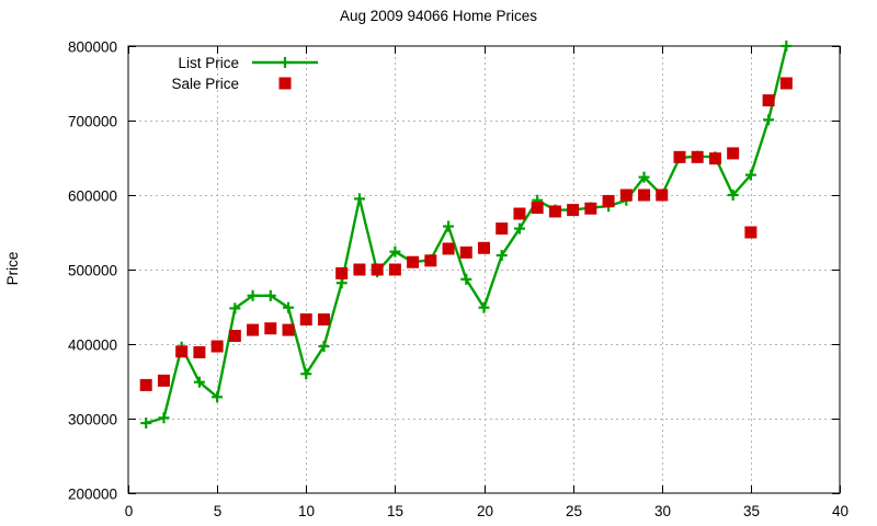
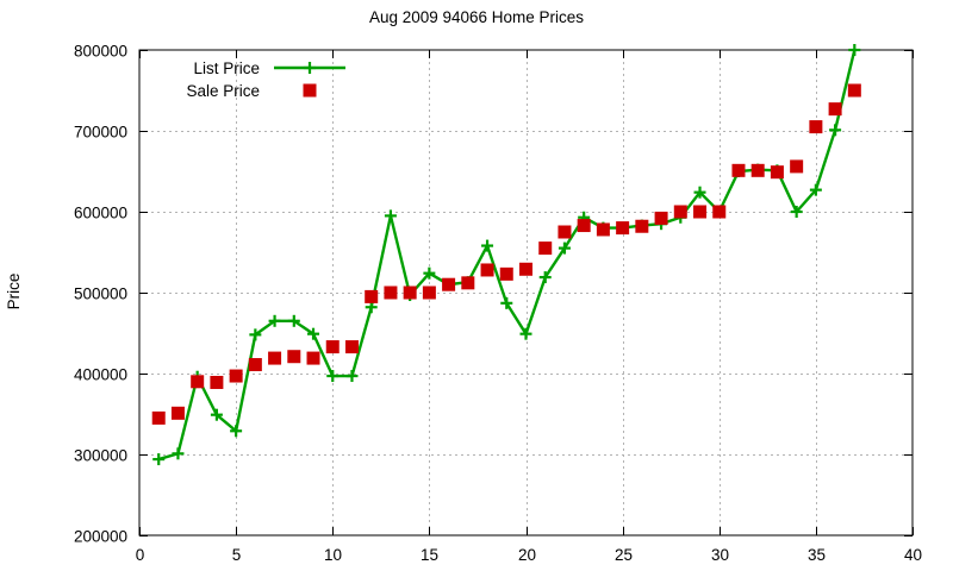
List Price/10: 360000 -> 400000
Sale Price/35: 550000 -> 700000
